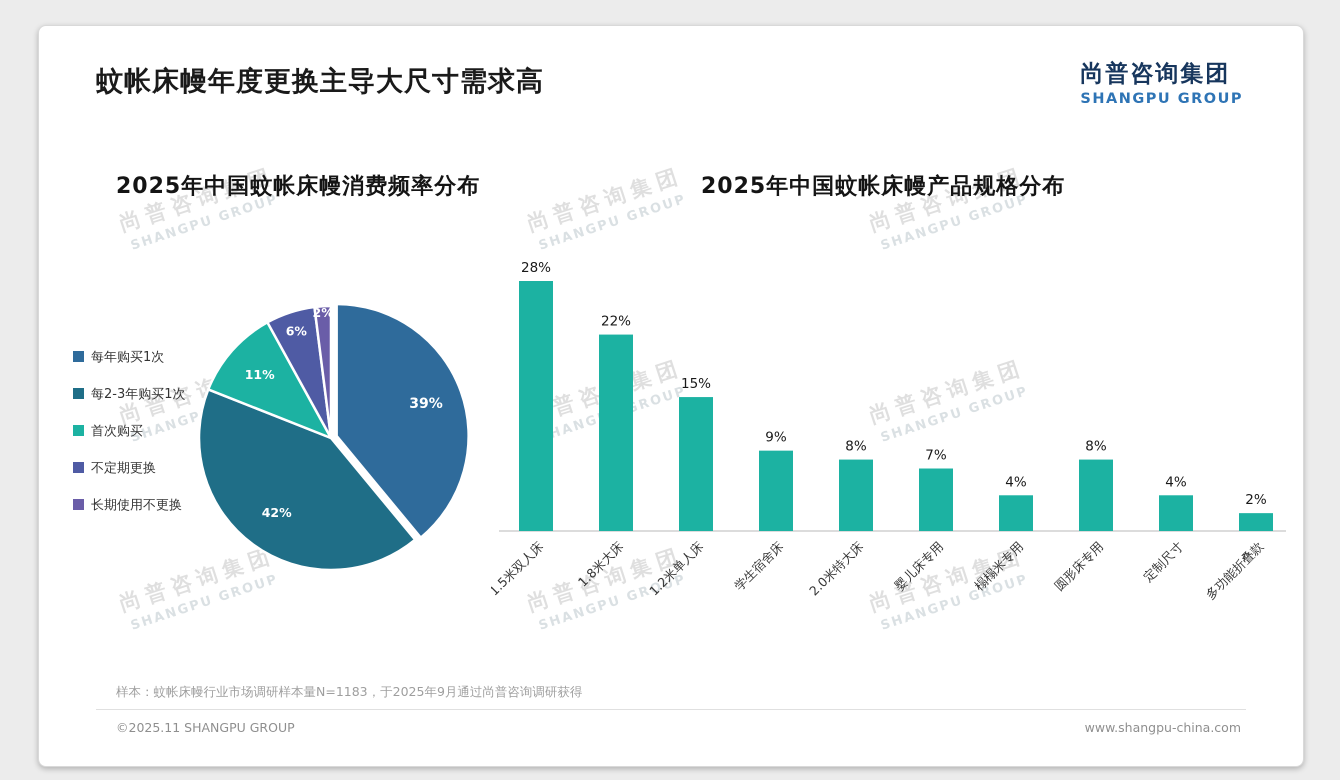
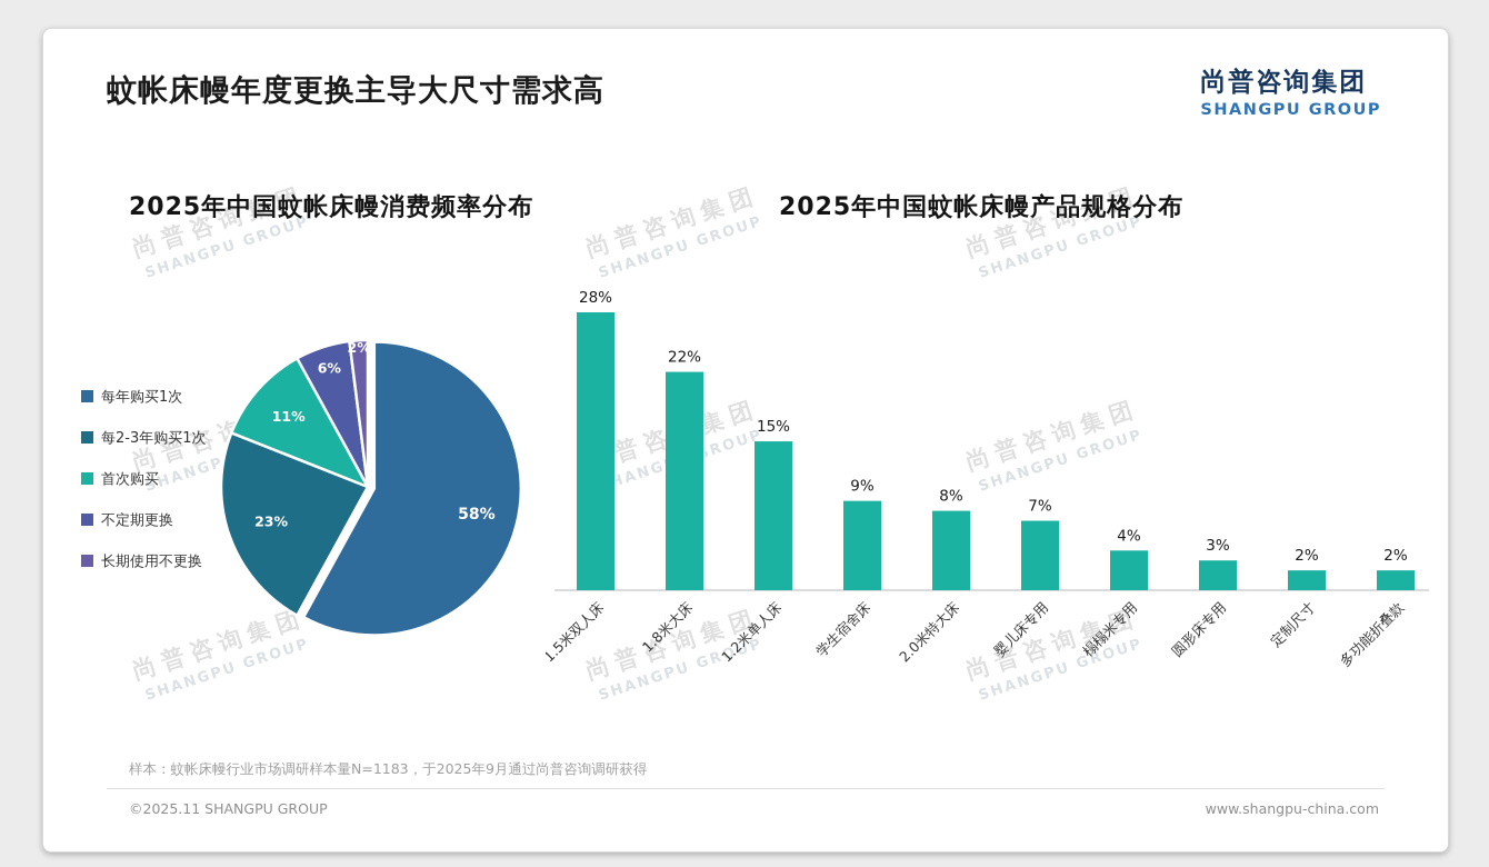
2025年中国蚊帐床幔消费频率分布/每年购买1次: 39% -> 58%
2025年中国蚊帐床幔消费频率分布/每2-3年购买1次: 42% -> 23%
2025年中国蚊帐床幔产品规格分布/圆形床专用: 8% -> 3%
2025年中国蚊帐床幔产品规格分布/定制尺寸: 4% -> 2%
